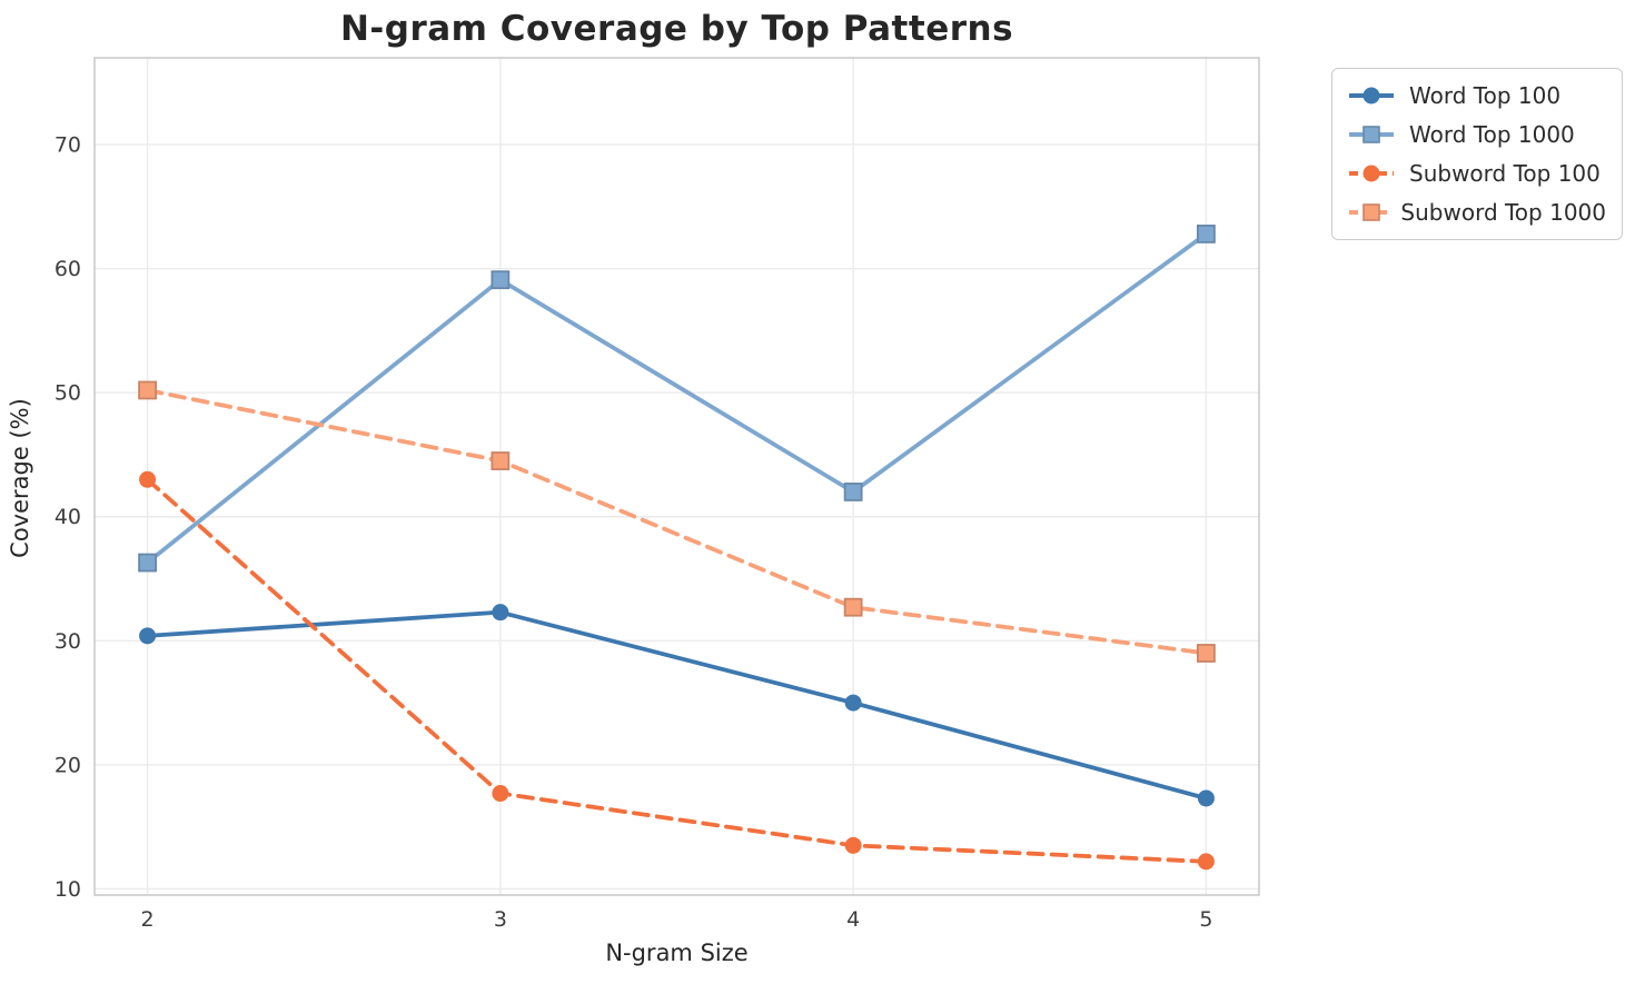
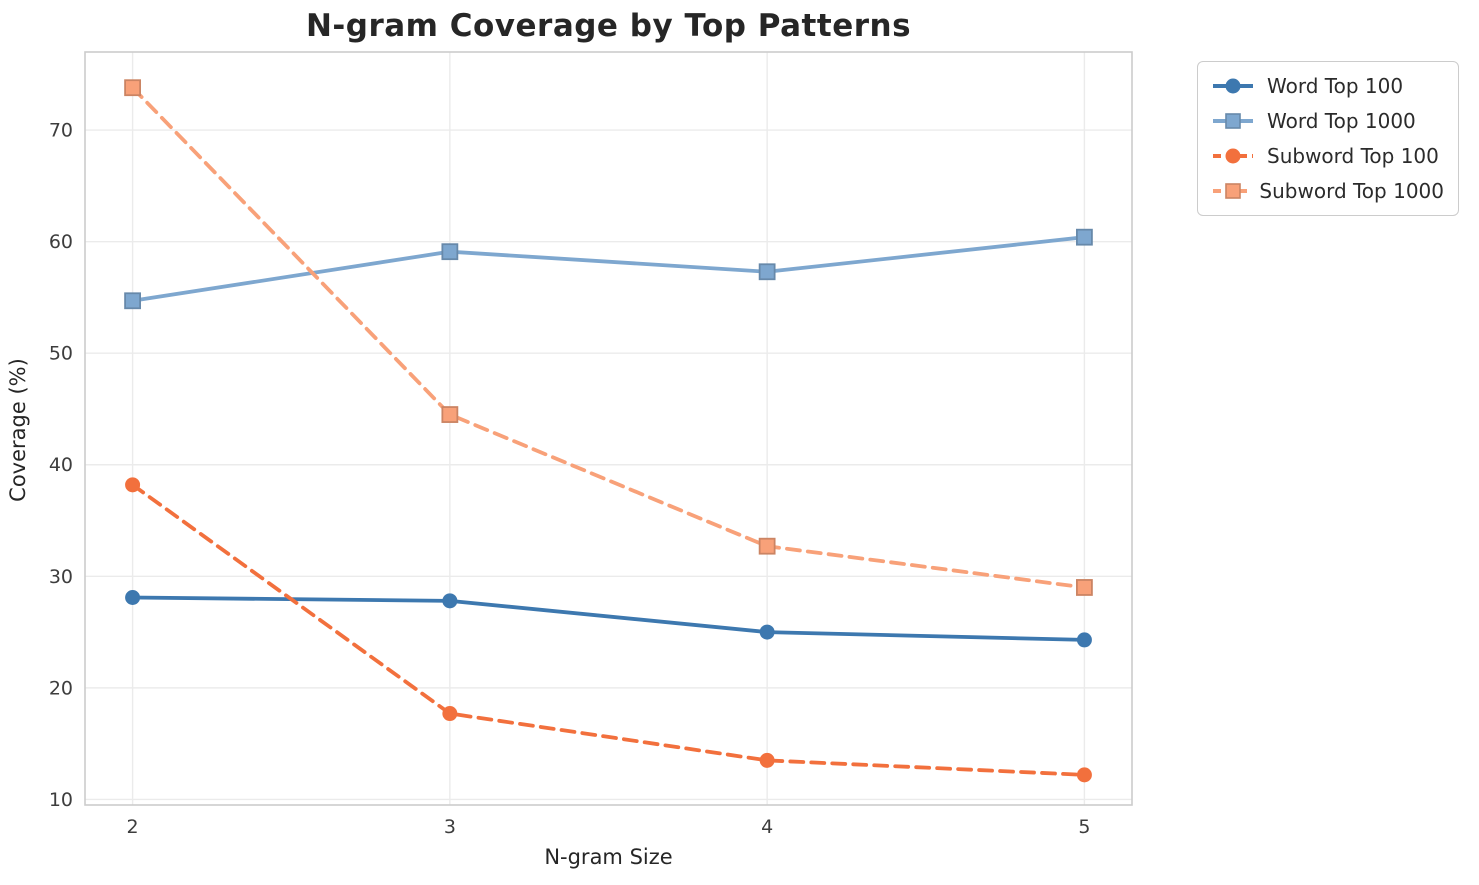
Word Top 100/2: 30.4 -> 28.1
Word Top 1000/2: 36.3 -> 54.7
Subword Top 100/2: 43.0 -> 38.2
Subword Top 1000/2: 50.2 -> 73.8
Word Top 100/3: 32.3 -> 27.8
Word Top 1000/4: 42.0 -> 57.3
Word Top 100/5: 17.3 -> 24.3
Word Top 1000/5: 62.8 -> 60.4
